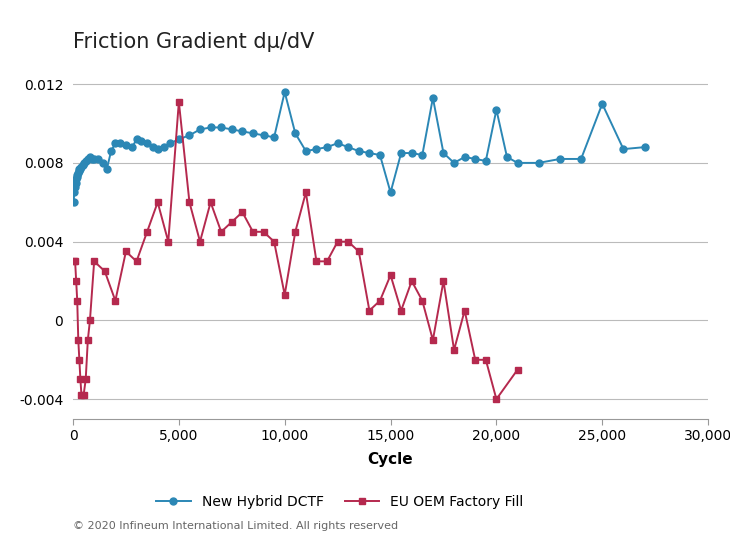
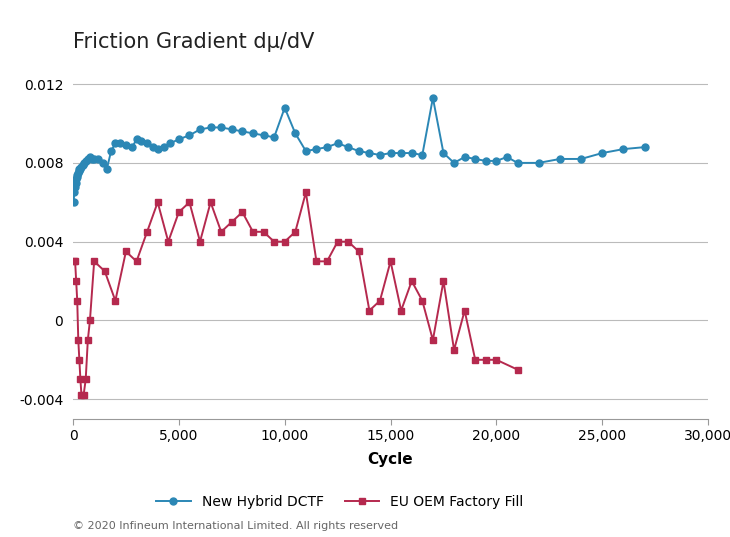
EU OEM Factory Fill/5,000: 0.0111 -> 0.0055
New Hybrid DCTF/10,000: 0.0116 -> 0.0108
EU OEM Factory Fill/10,000: 0.0013 -> 0.0040
New Hybrid DCTF/15,000: 0.0065 -> 0.0085
EU OEM Factory Fill/15,000: 0.0023 -> 0.0030
New Hybrid DCTF/20,000: 0.0107 -> 0.0081
EU OEM Factory Fill/20,000: -0.0040 -> -0.0020
New Hybrid DCTF/25,000: 0.0110 -> 0.0085
